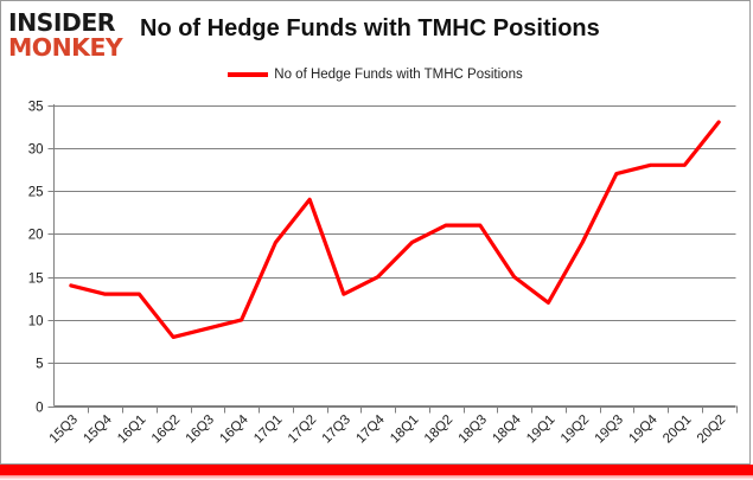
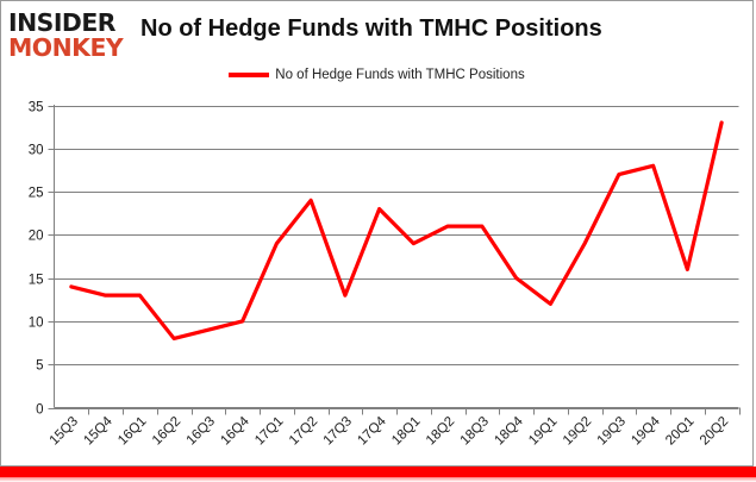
17Q4: 15 -> 23
20Q1: 28 -> 16
